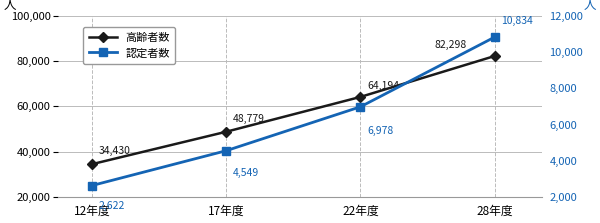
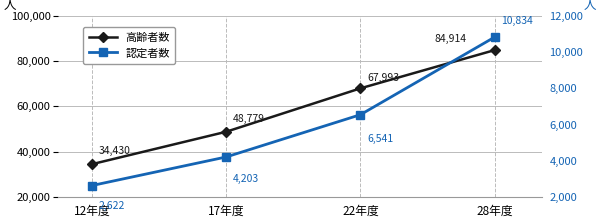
認定者数/17年度: 4,549 -> 4,203
高齢者数/22年度: 64,194 -> 67,993
認定者数/22年度: 6,978 -> 6,541
高齢者数/28年度: 82,298 -> 84,914
